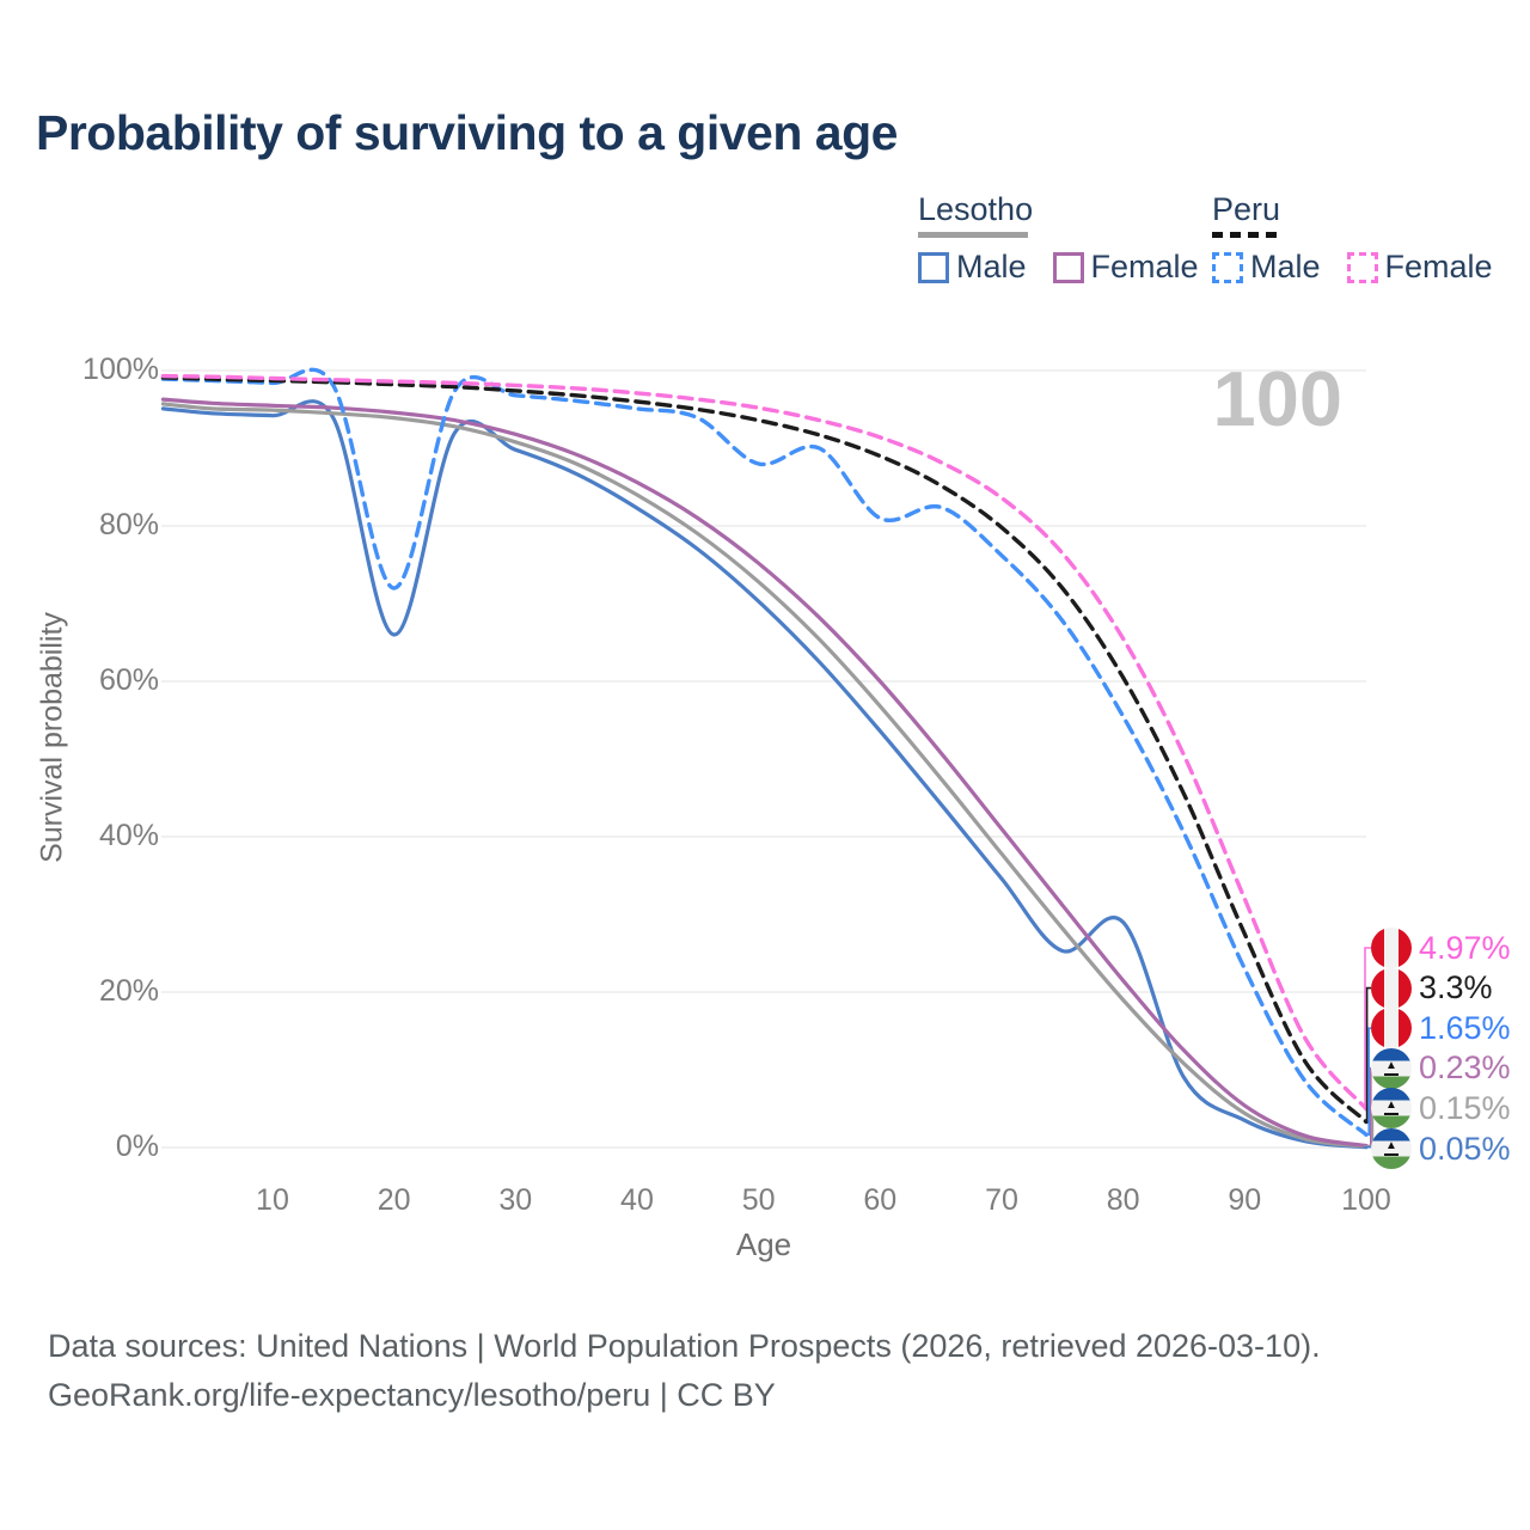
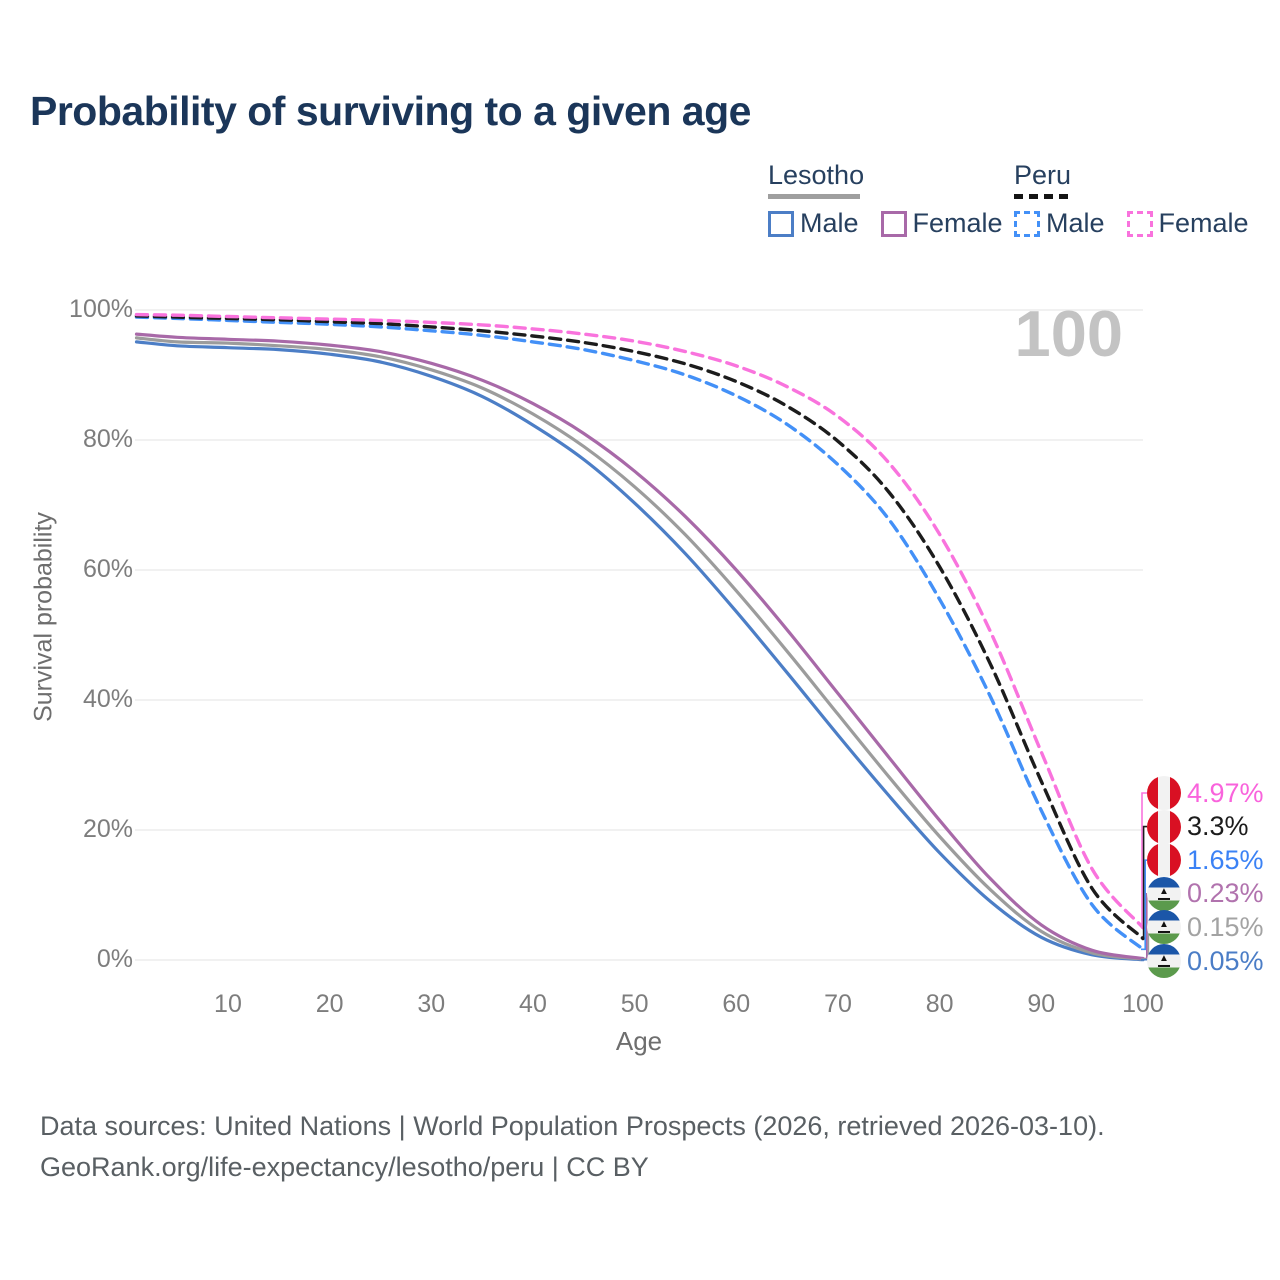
Lesotho Male/20: 66% -> 93%
Peru Male/20: 72% -> 98%
Peru Male/50: 88% -> 92%
Peru Male/60: 81% -> 87%
Lesotho Male/80: 29% -> 16%
